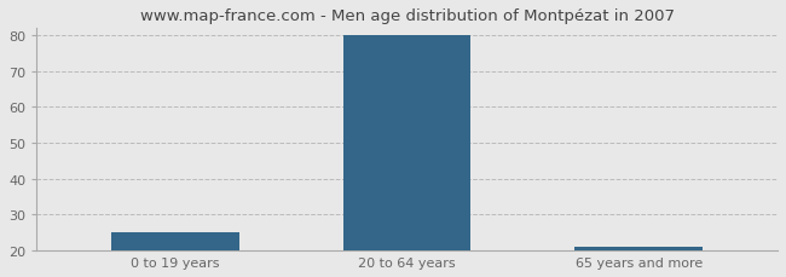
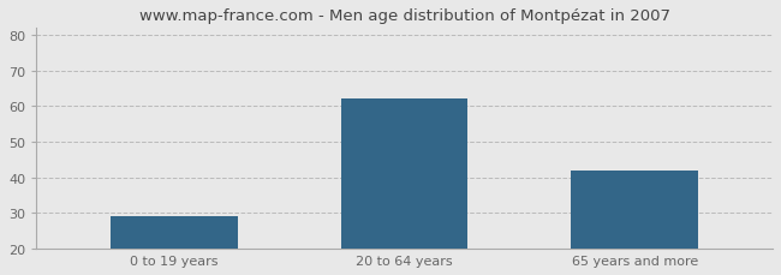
0 to 19 years: 25 -> 29
20 to 64 years: 80 -> 62
65 years and more: 21 -> 42
